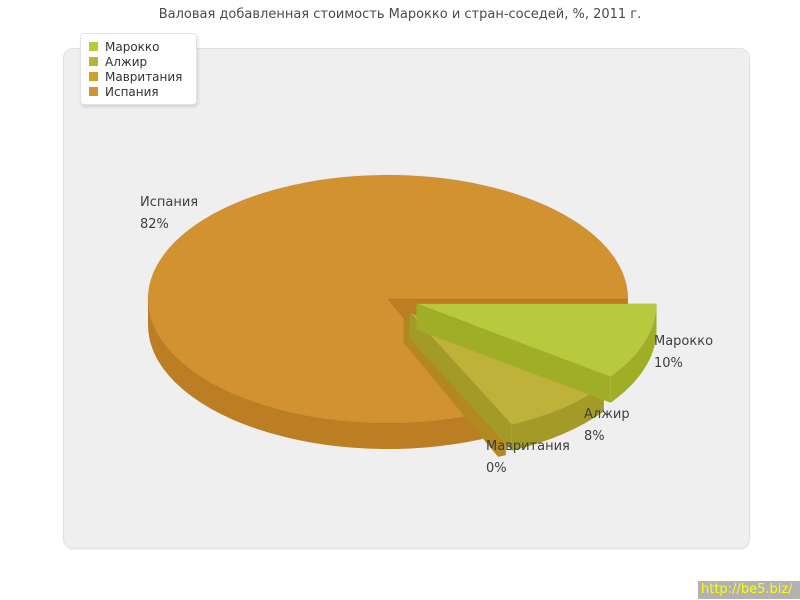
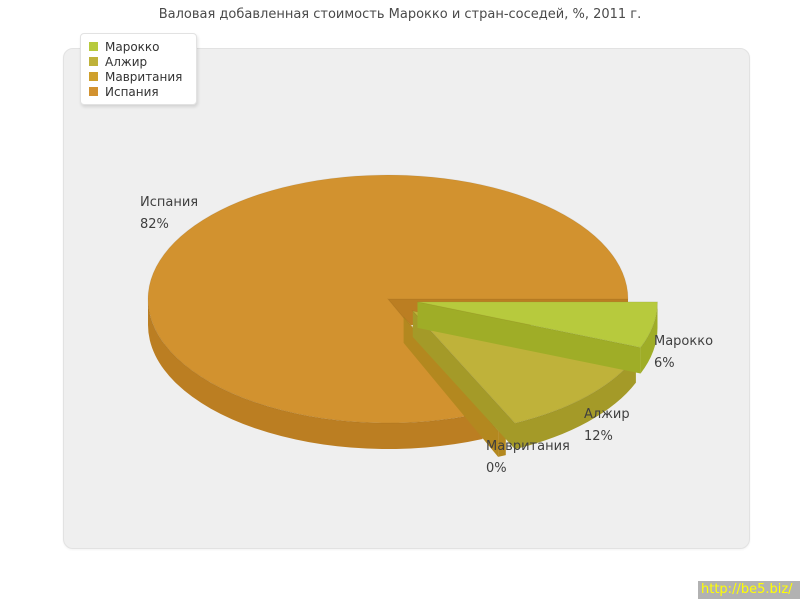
Марокко: 10% -> 6%
Алжир: 8% -> 12%
